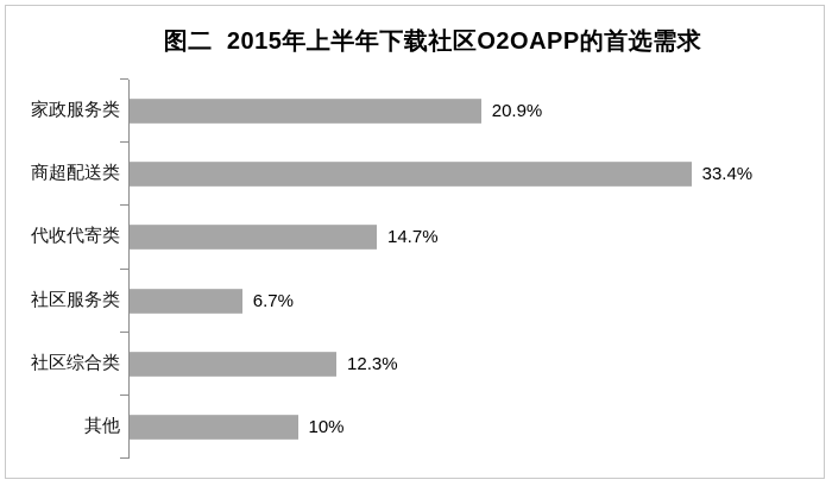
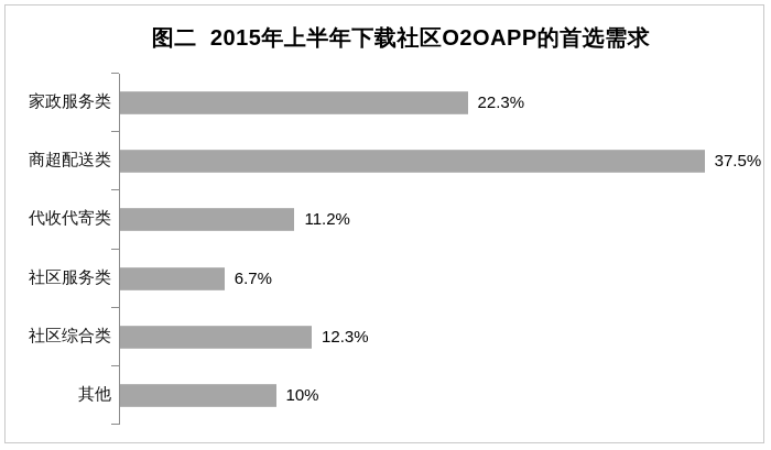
家政服务类: 20.9% -> 22.3%
商超配送类: 33.4% -> 37.5%
代收代寄类: 14.7% -> 11.2%
